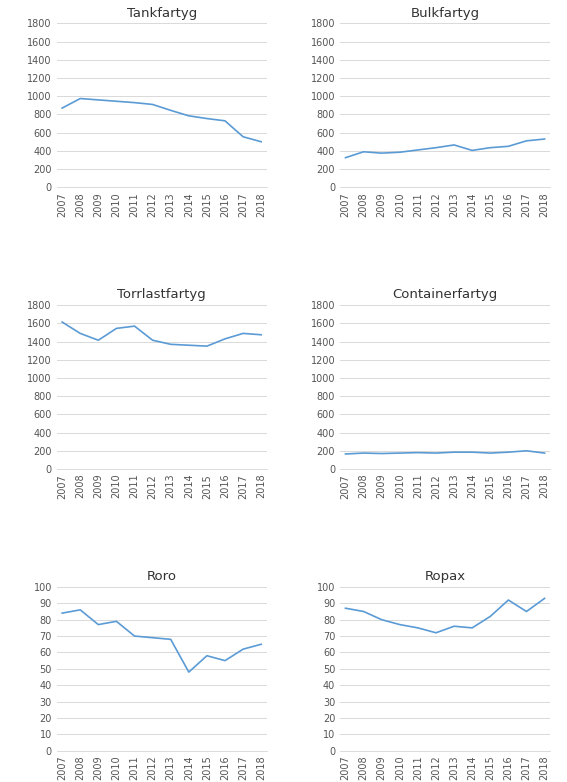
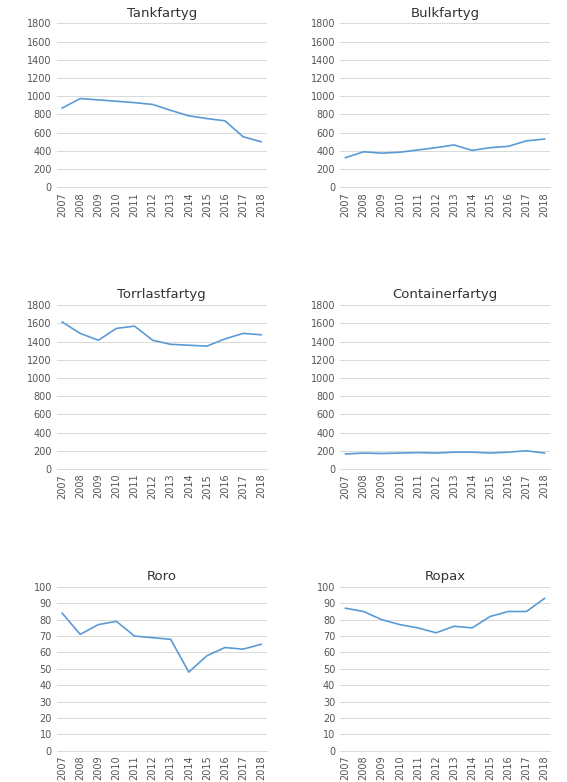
Roro/2008: 86 -> 71
Roro/2016: 55 -> 63
Ropax/2016: 92 -> 85
